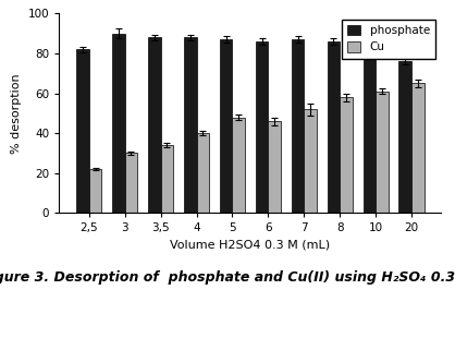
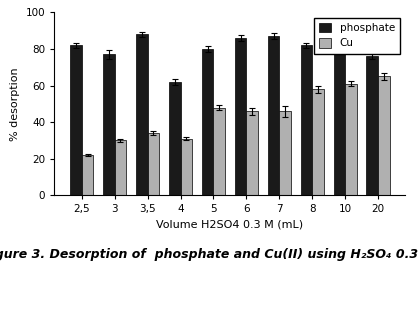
phosphate/3: 90 -> 77
phosphate/4: 88 -> 62
Cu/4: 40 -> 31
phosphate/5: 87 -> 80
Cu/7: 52 -> 46
phosphate/8: 86 -> 82
